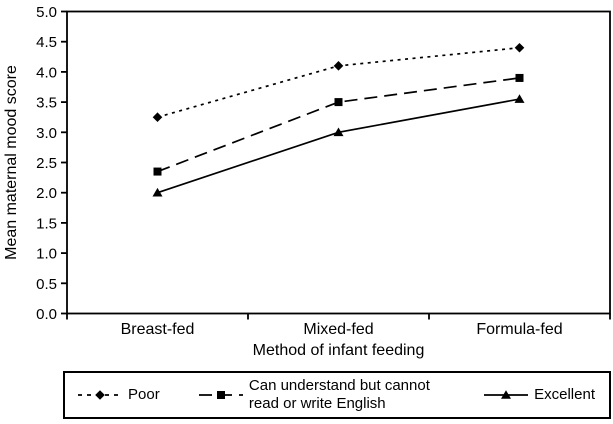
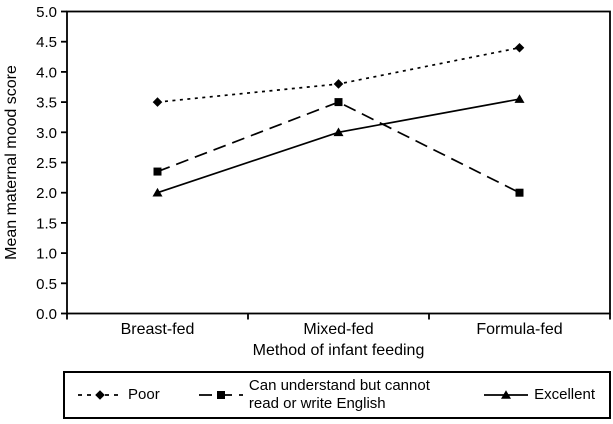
Poor/Breast-fed: 3.2 -> 3.5
Poor/Mixed-fed: 4.1 -> 3.8
Can understand but cannot read or write English/Formula-fed: 3.9 -> 2.0
